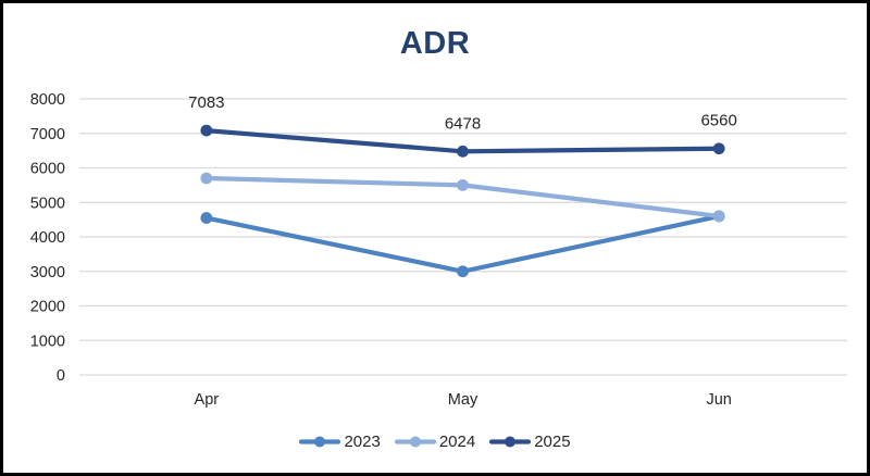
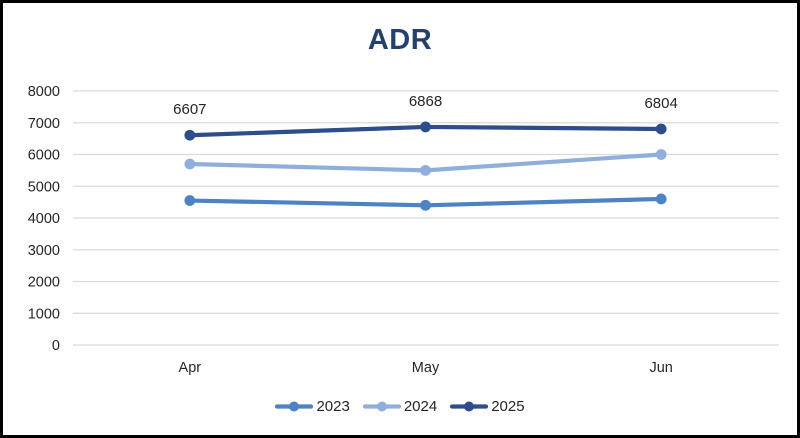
2025/Apr: 7083 -> 6607
2023/May: 3000 -> 4400
2025/May: 6478 -> 6868
2024/Jun: 4600 -> 6000
2025/Jun: 6560 -> 6804
